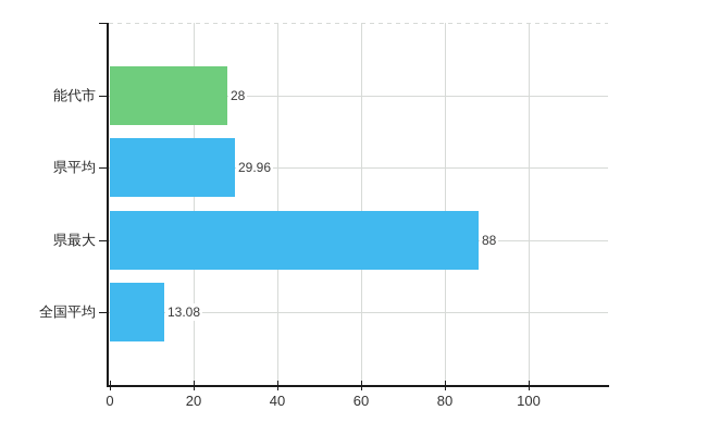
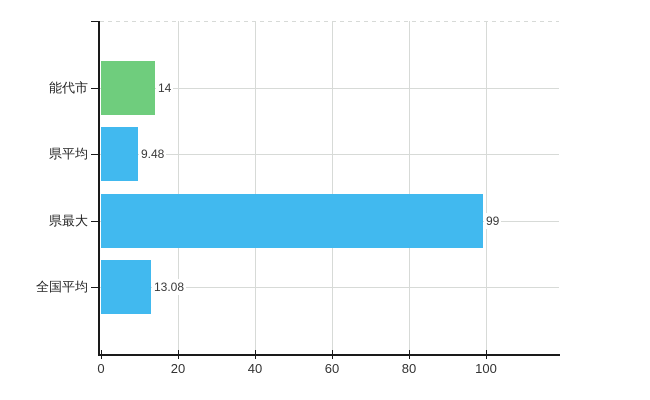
能代市: 28 -> 14
県平均: 29.96 -> 9.48
県最大: 88 -> 99
